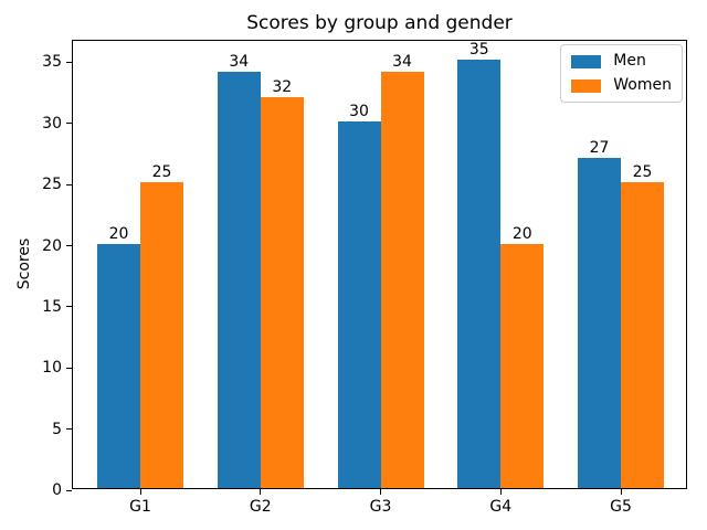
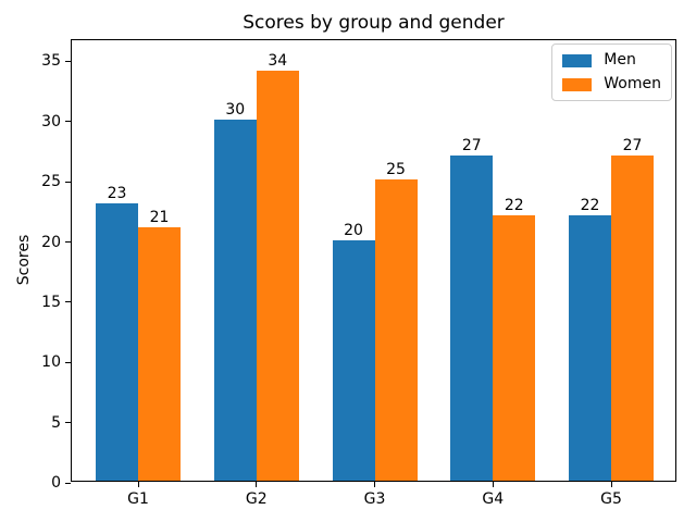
Men/G1: 20 -> 23
Women/G1: 25 -> 21
Men/G2: 34 -> 30
Women/G2: 32 -> 34
Men/G3: 30 -> 20
Women/G3: 34 -> 25
Men/G4: 35 -> 27
Women/G4: 20 -> 22
Men/G5: 27 -> 22
Women/G5: 25 -> 27
